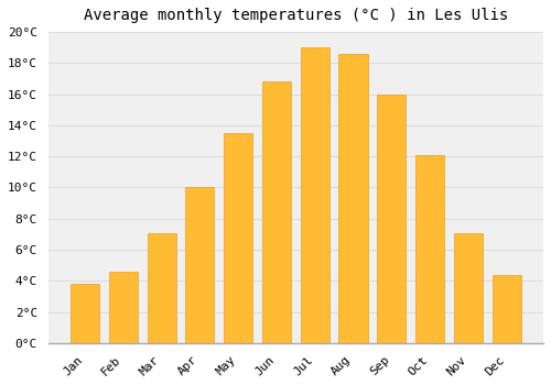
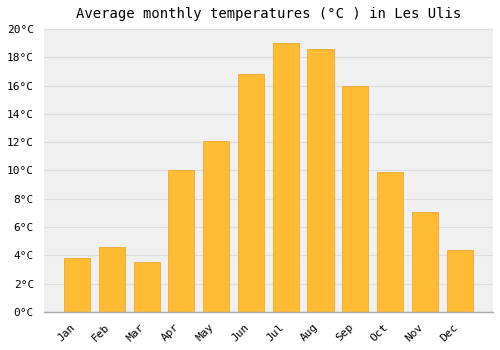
Mar: 7.1°C -> 3.5°C
May: 13.5°C -> 12.1°C
Oct: 12.1°C -> 9.9°C
